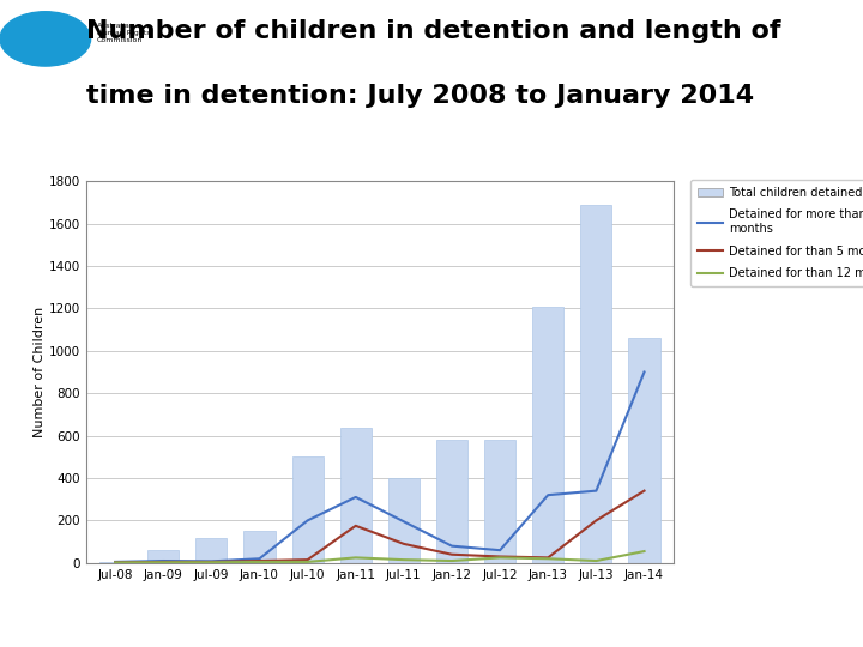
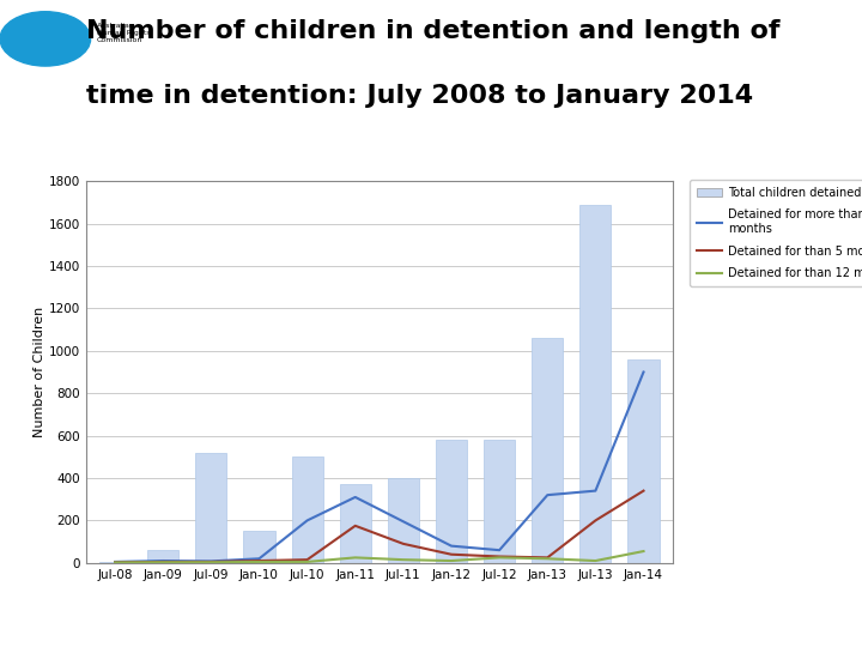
Total children detained/Jul-09: 120 -> 520
Total children detained/Jan-11: 640 -> 370
Total children detained/Jan-13: 1210 -> 1060
Total children detained/Jan-14: 1060 -> 960
